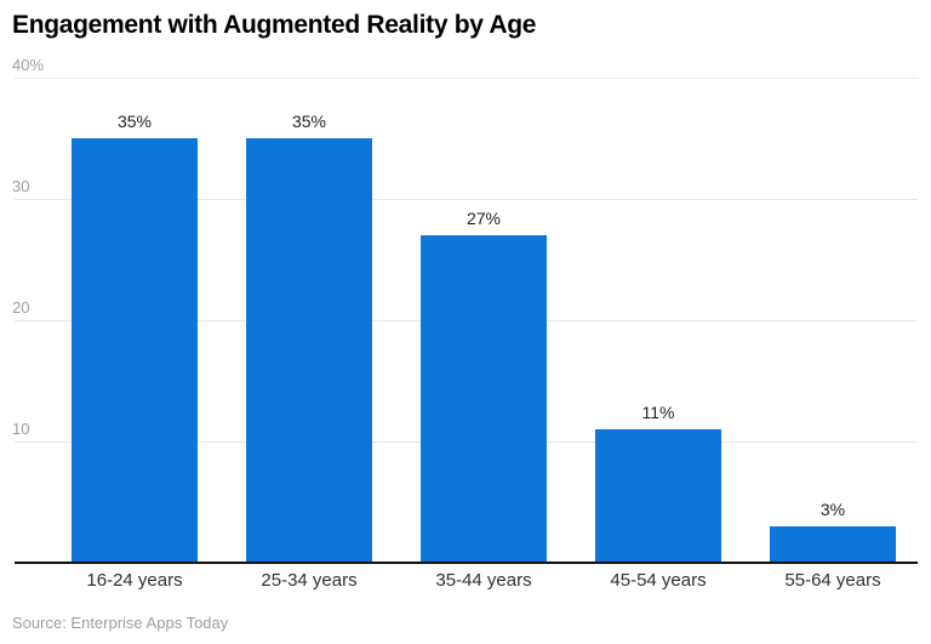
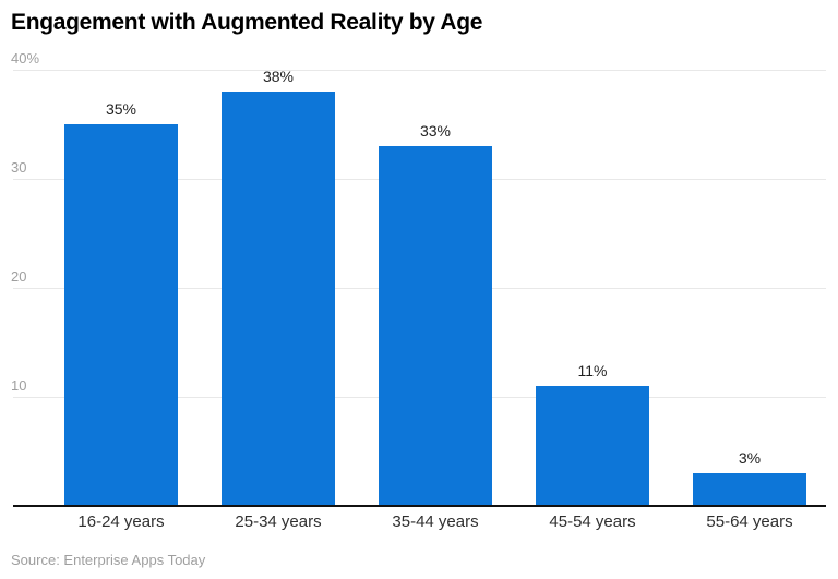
25-34 years: 35% -> 38%
35-44 years: 27% -> 33%
